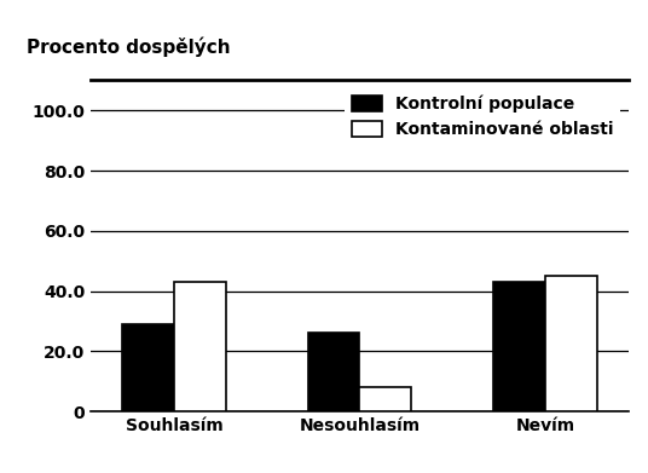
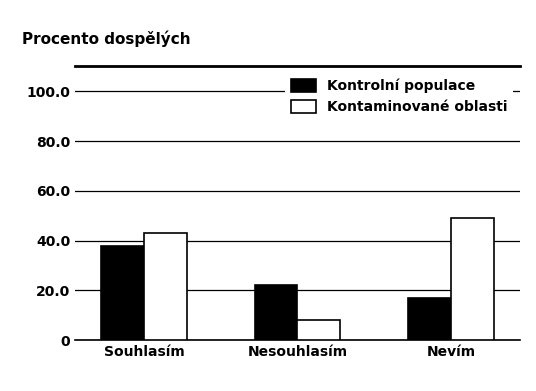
Kontrolní populace/Souhlasím: 29 -> 38
Kontrolní populace/Nesouhlasím: 26 -> 22
Kontrolní populace/Nevím: 43 -> 17
Kontaminované oblasti/Nevím: 45 -> 49
